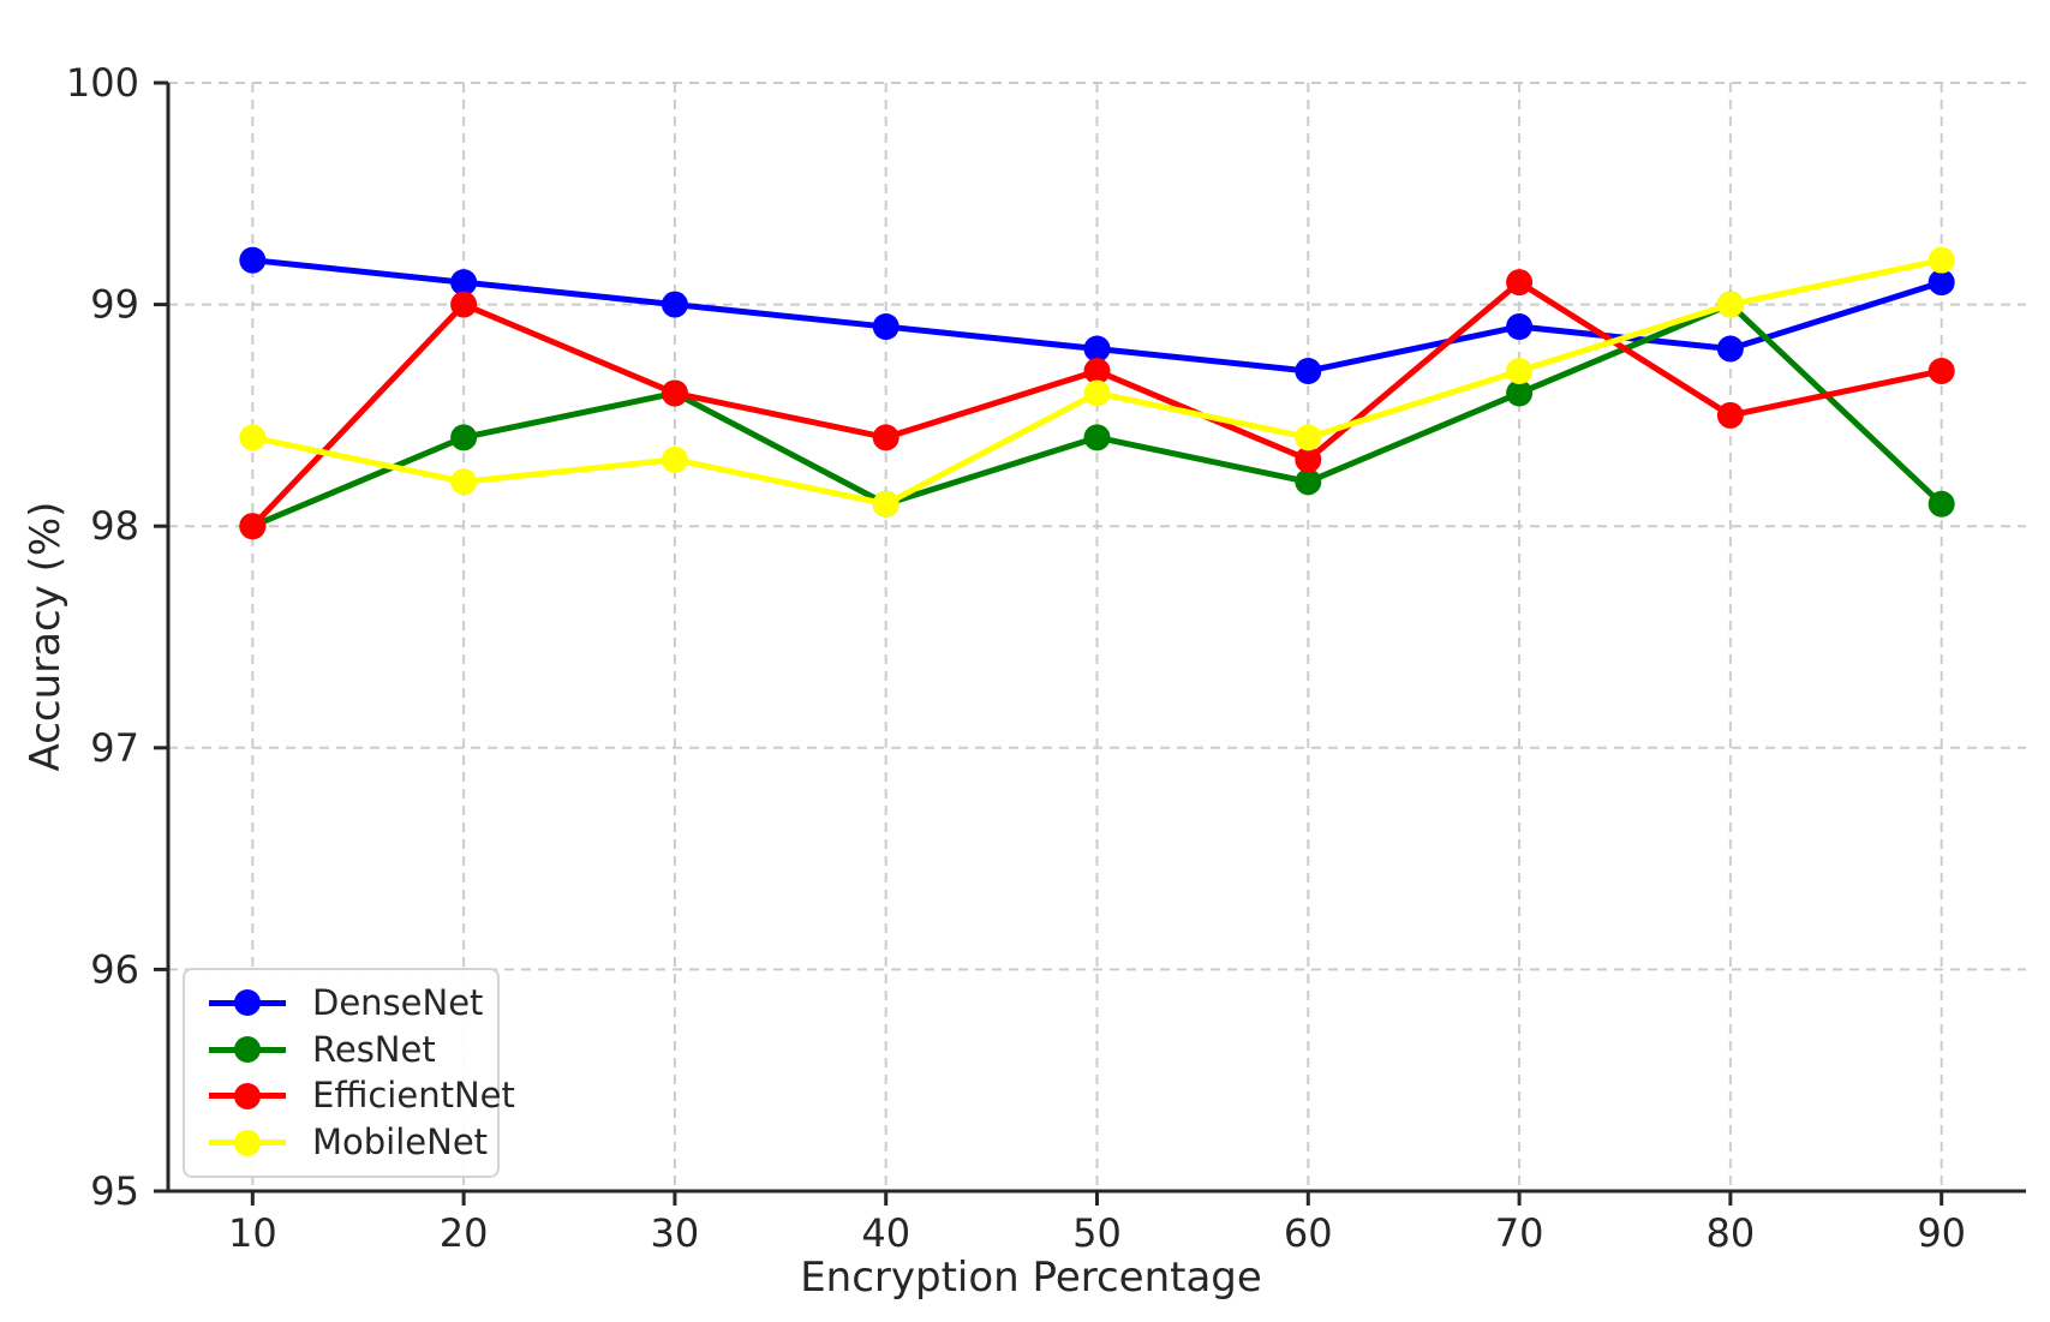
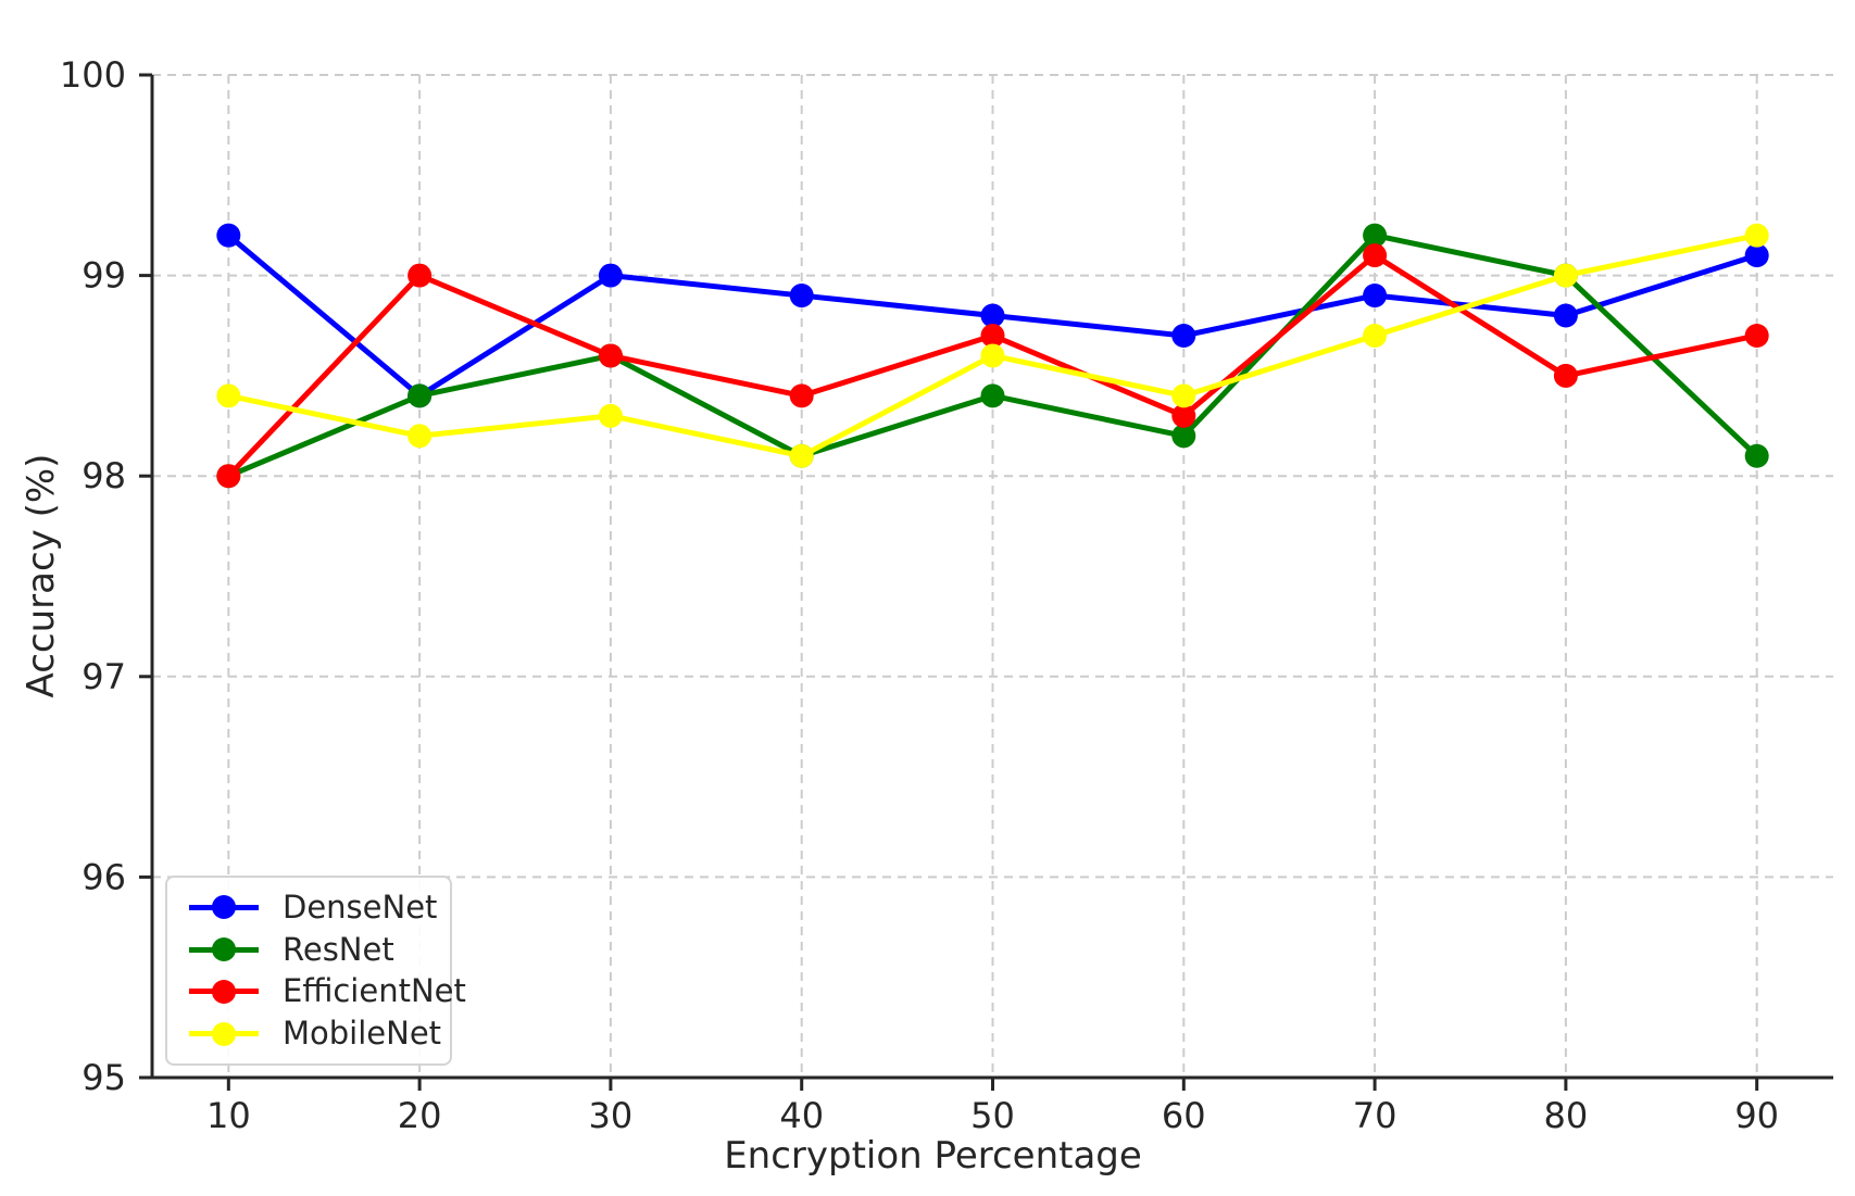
DenseNet/20: 99.1 -> 98.4
ResNet/70: 98.6 -> 99.2
